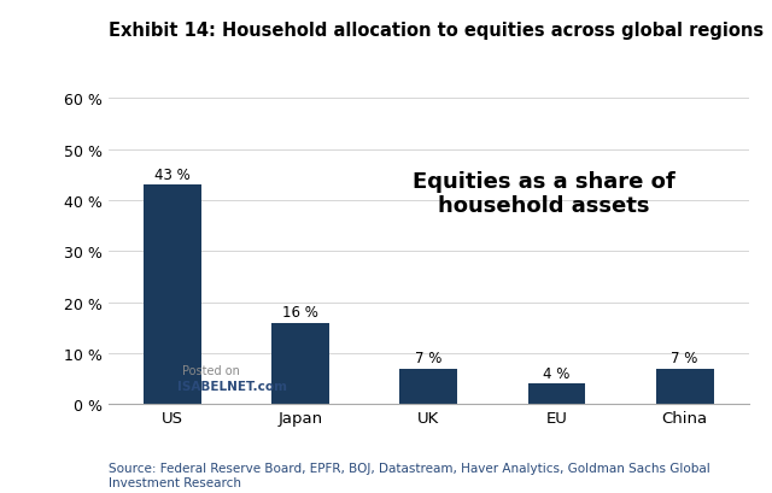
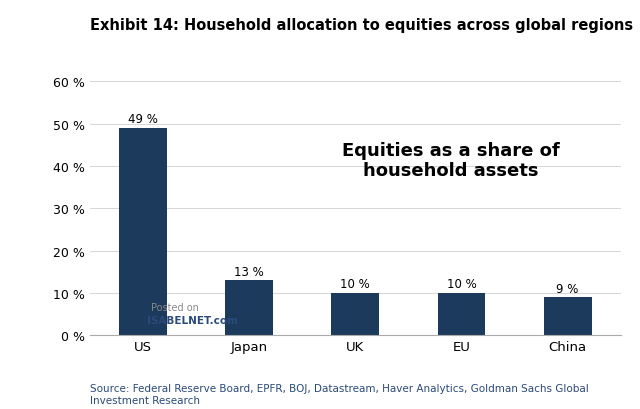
US: 43 -> 49
Japan: 16 -> 13
UK: 7 -> 10
EU: 4 -> 10
China: 7 -> 9
